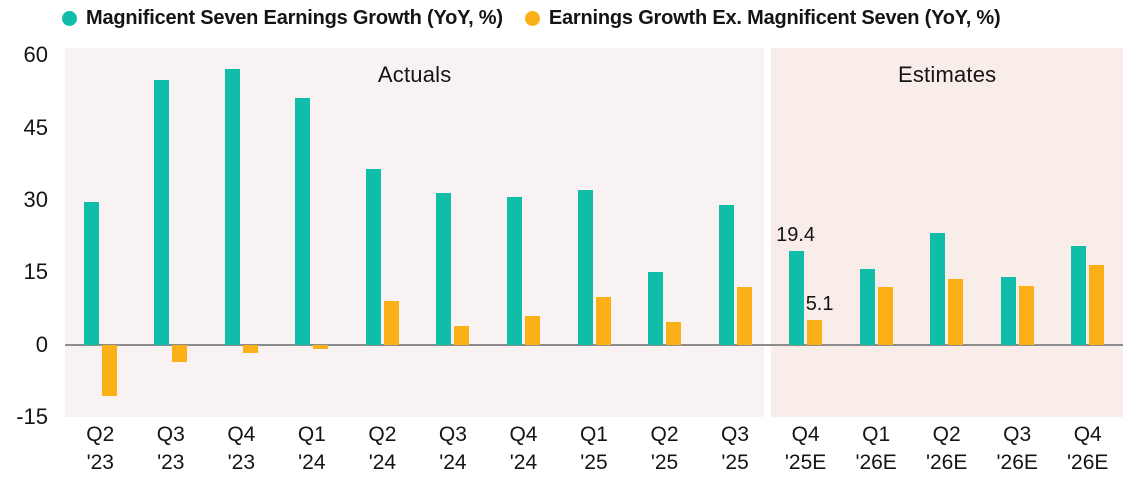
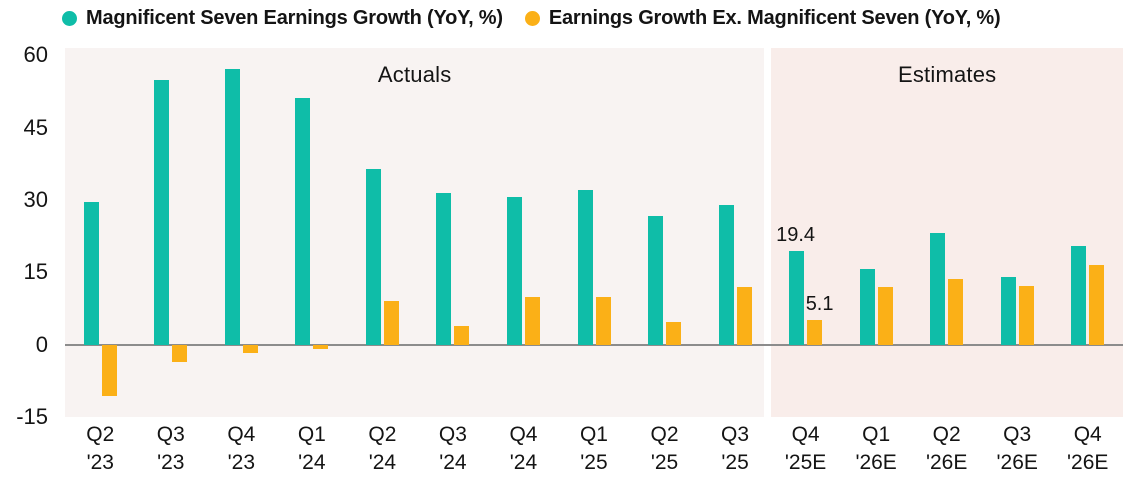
Earnings Growth Ex. Magnificent Seven (YoY, %)/Q4 '24: 6 -> 10
Magnificent Seven Earnings Growth (YoY, %)/Q2 '25: 15 -> 27
